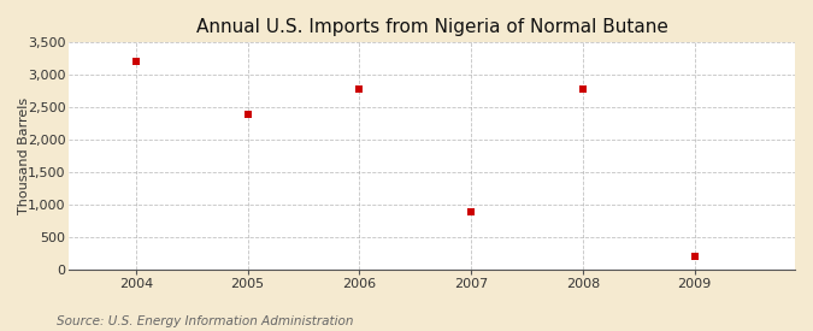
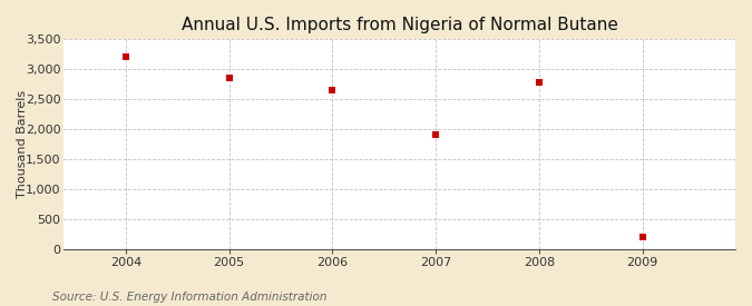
2005: 2,400 -> 2,860
2006: 2,780 -> 2,660
2007: 880 -> 1,900
